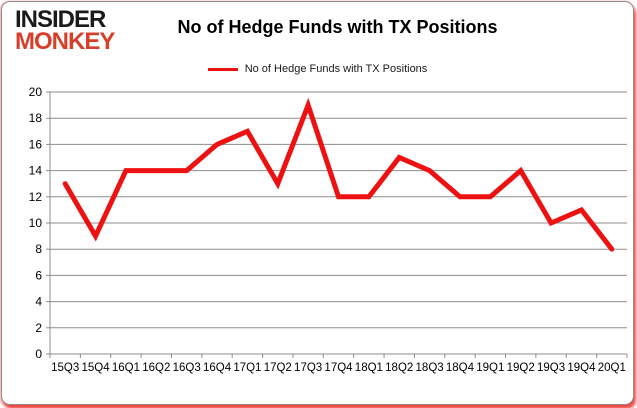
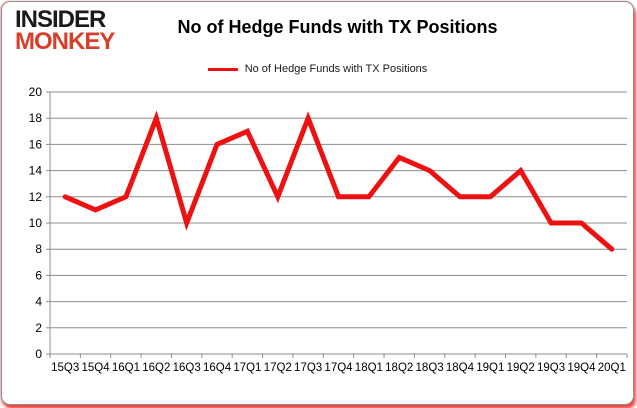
15Q3: 13 -> 12
15Q4: 9 -> 11
16Q1: 14 -> 12
16Q2: 14 -> 18
16Q3: 14 -> 10
17Q2: 13 -> 12
17Q3: 19 -> 18
19Q4: 11 -> 10
